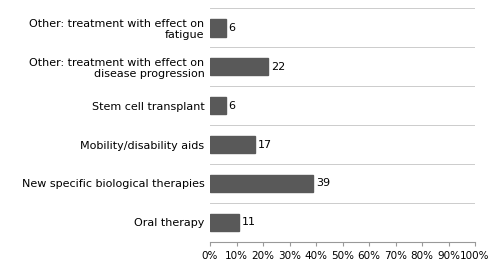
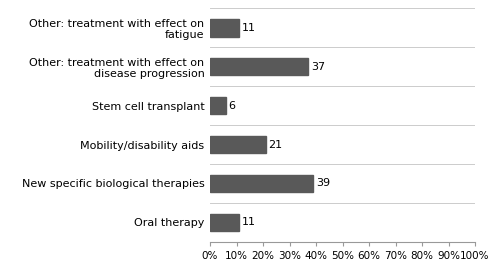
Other: treatment with effect on fatigue: 6 -> 11
Other: treatment with effect on disease progression: 22 -> 37
Mobility/disability aids: 17 -> 21
